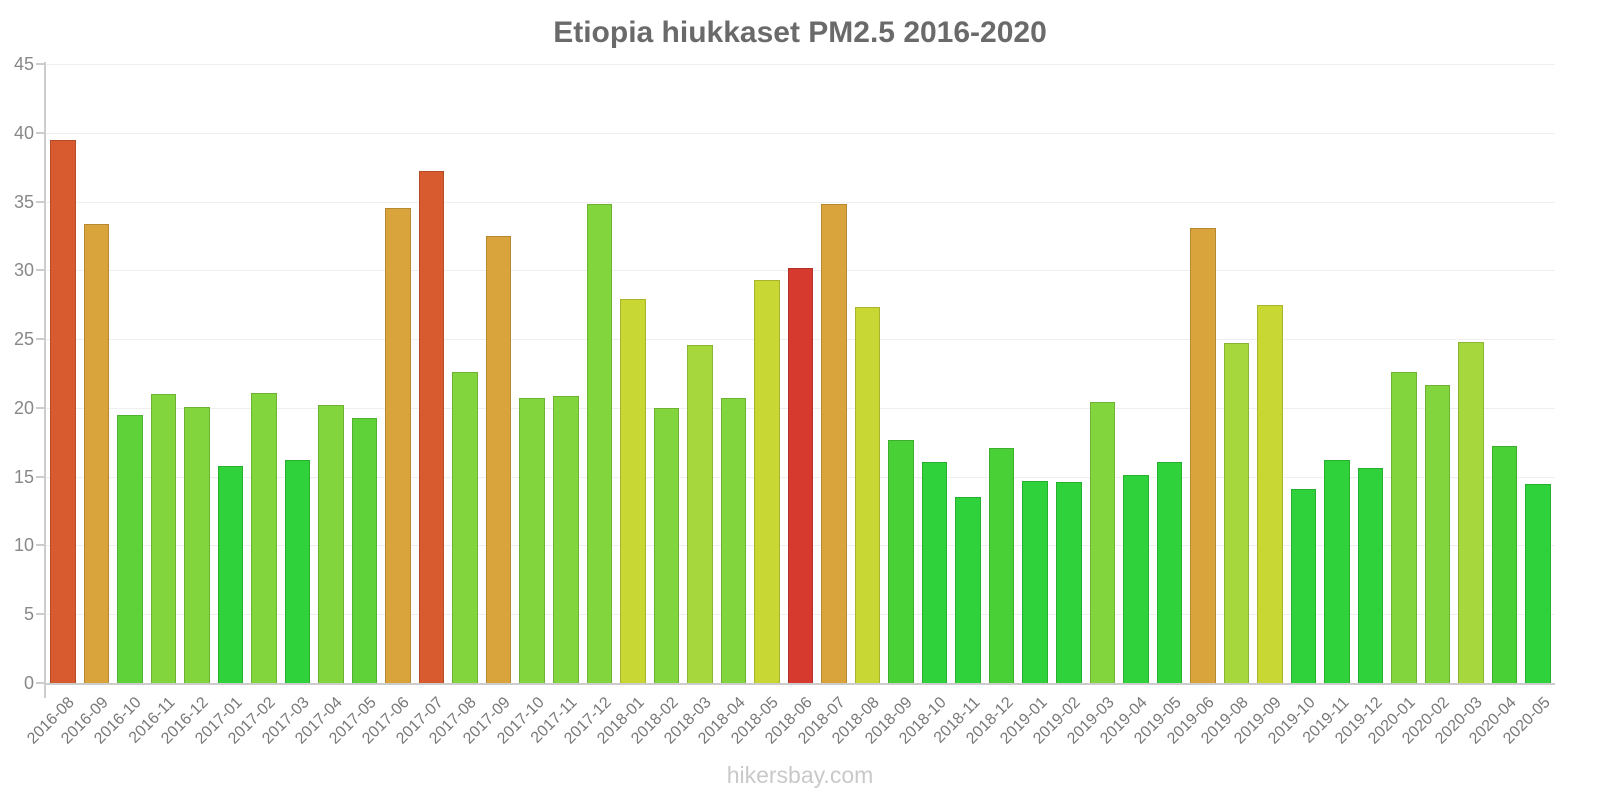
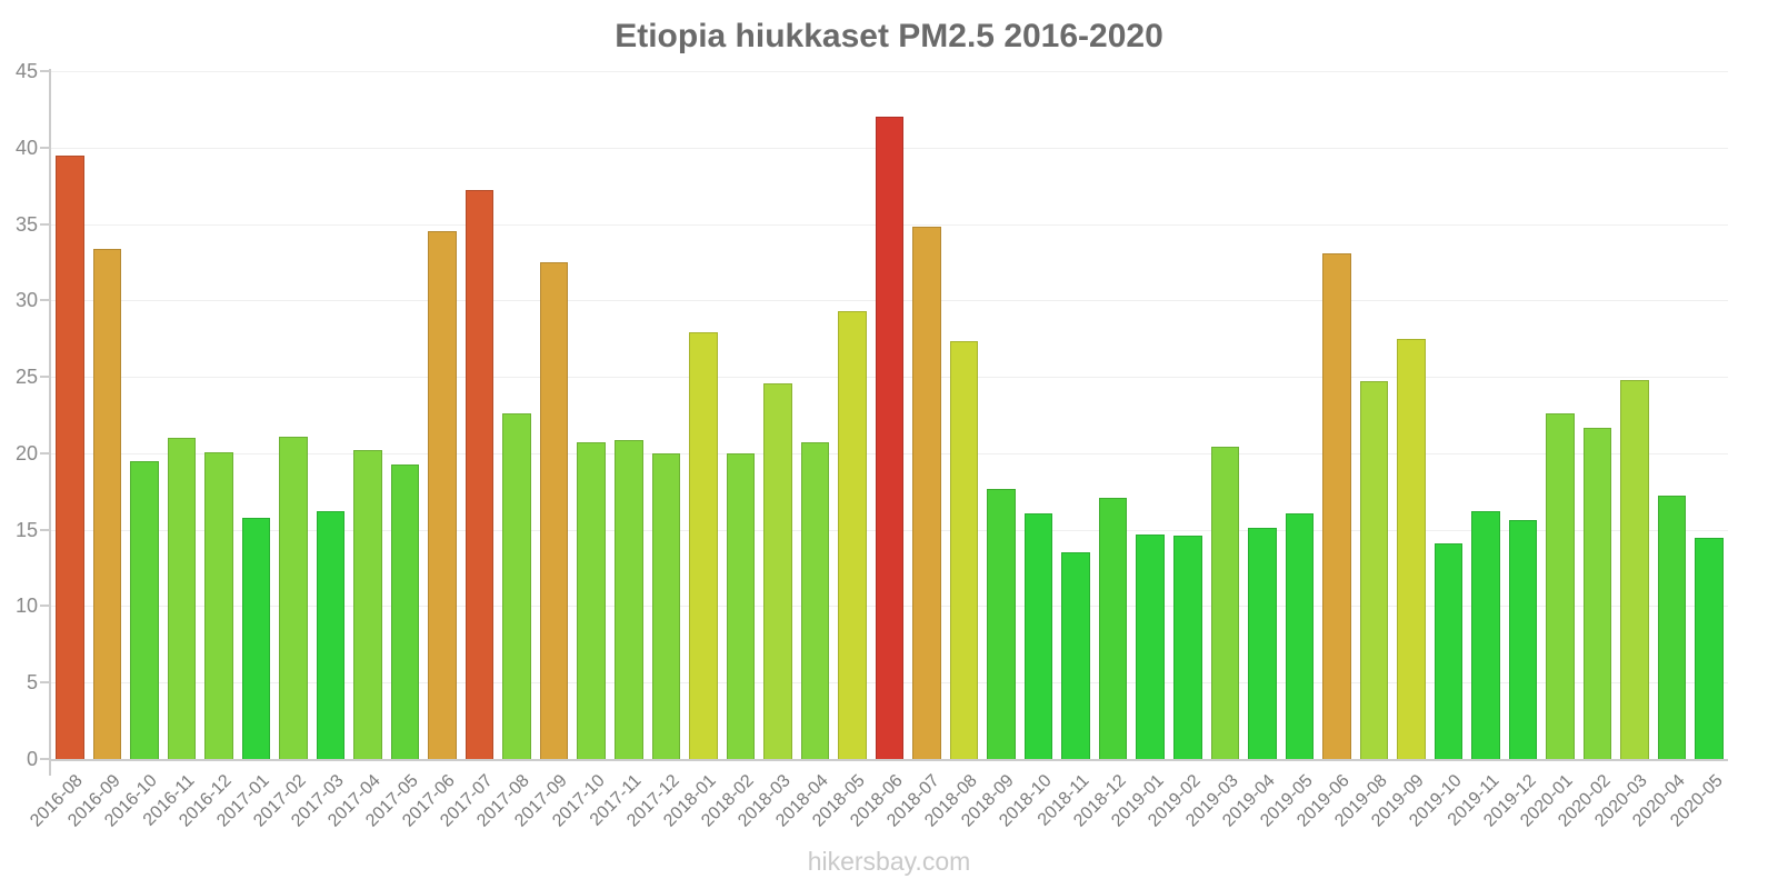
2017-12: 34.8 -> 20.0
2018-06: 30.2 -> 42.0
